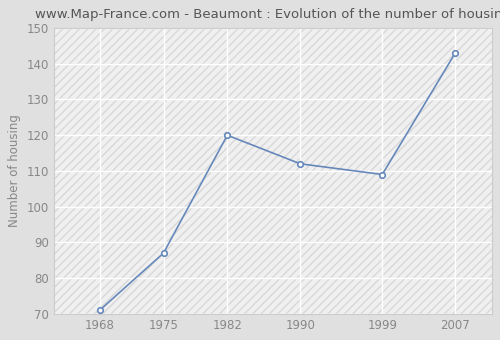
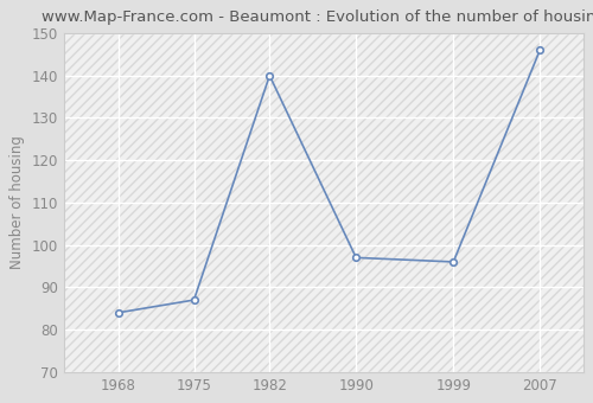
1968: 71 -> 84
1982: 120 -> 140
1990: 112 -> 97
1999: 109 -> 96
2007: 143 -> 146
